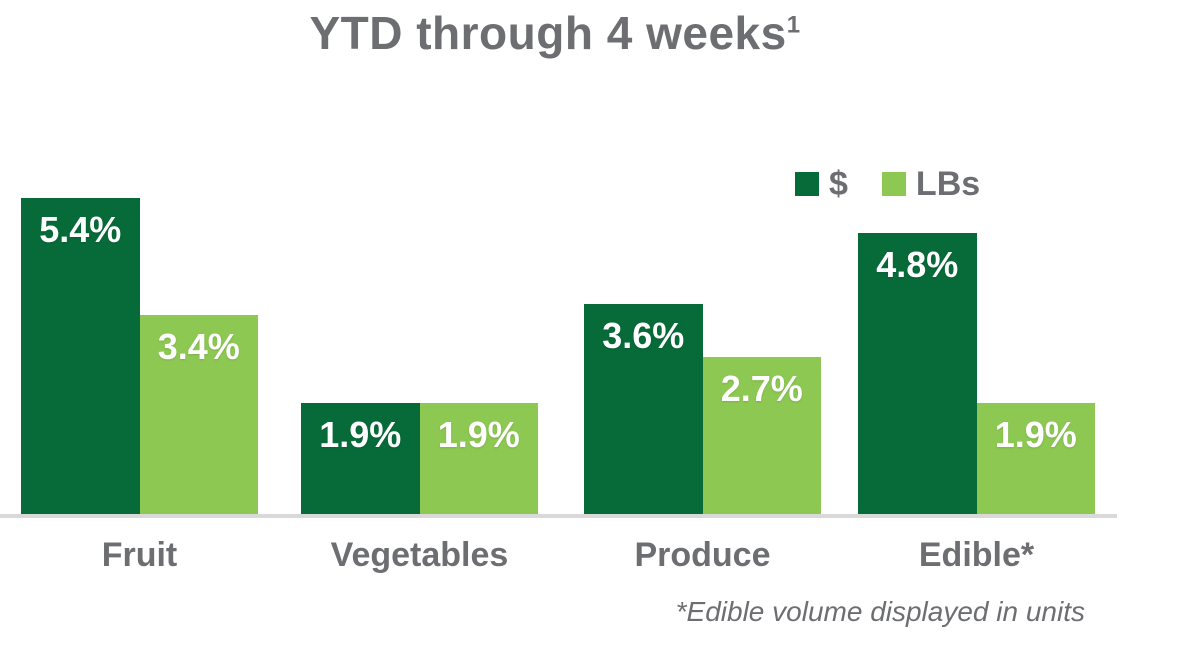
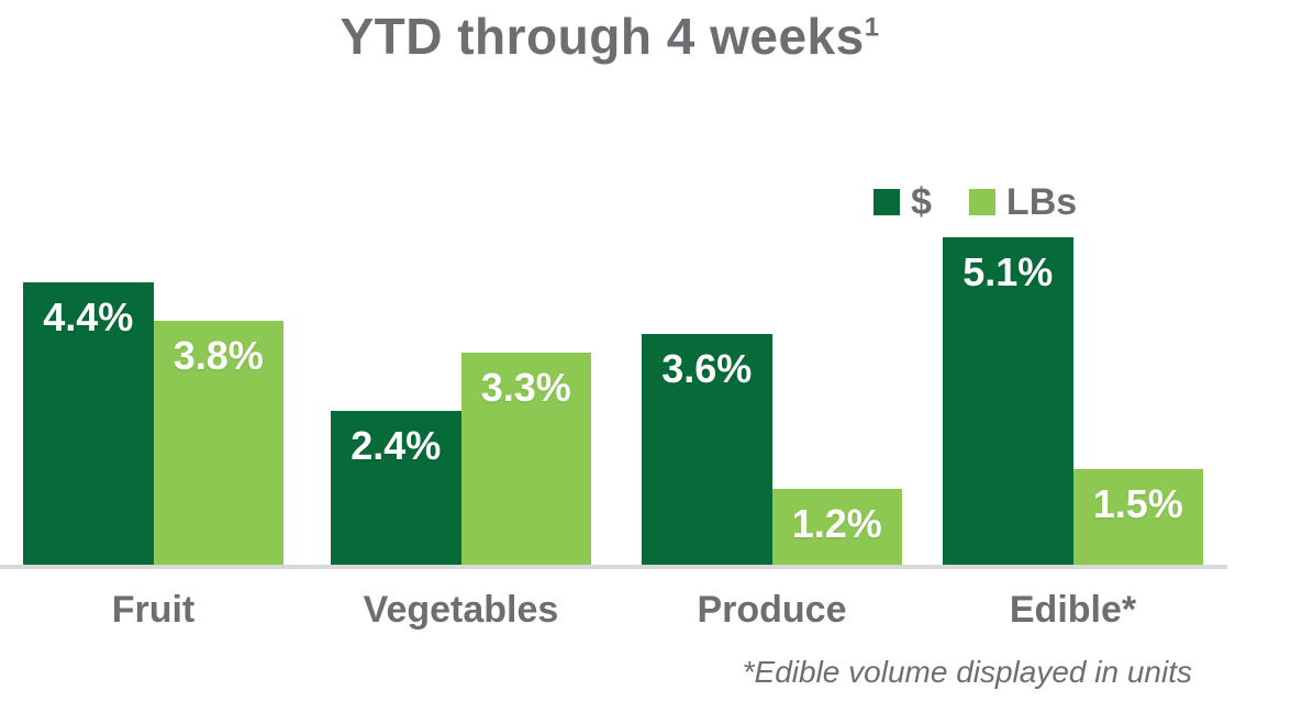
$/Fruit: 5.4% -> 4.4%
LBs/Fruit: 3.4% -> 3.8%
$/Vegetables: 1.9% -> 2.4%
LBs/Vegetables: 1.9% -> 3.3%
LBs/Produce: 2.7% -> 1.2%
$/Edible*: 4.8% -> 5.1%
LBs/Edible*: 1.9% -> 1.5%
